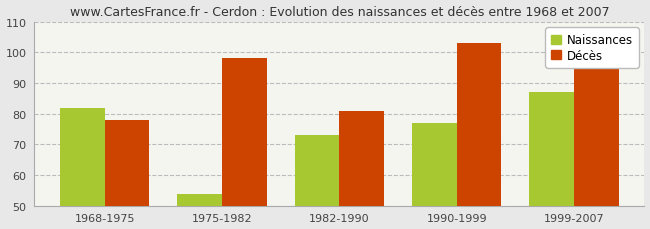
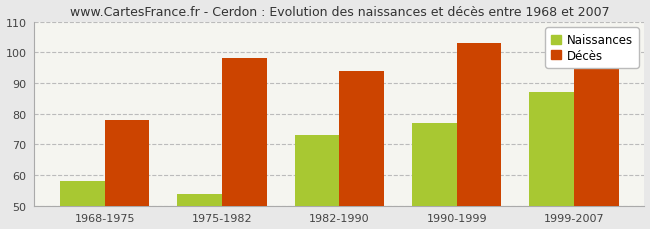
Naissances/1968-1975: 82 -> 58
Décès/1982-1990: 81 -> 94
